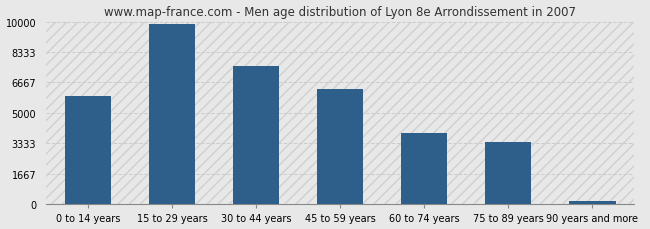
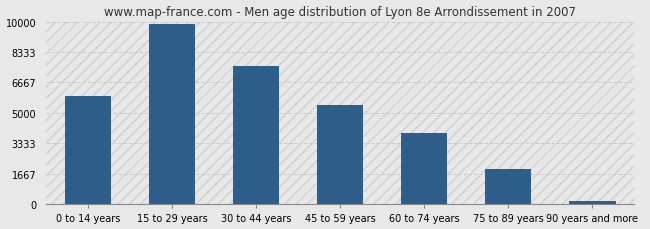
45 to 59 years: 6300 -> 5400
75 to 89 years: 3400 -> 2000
